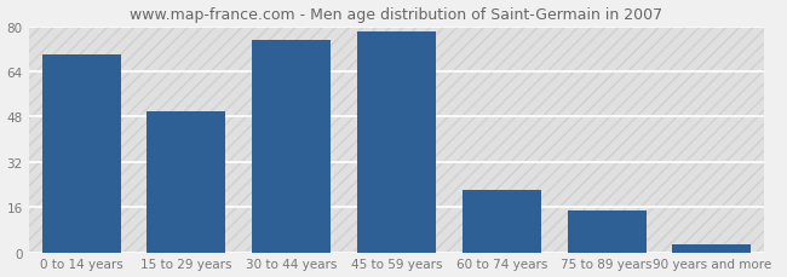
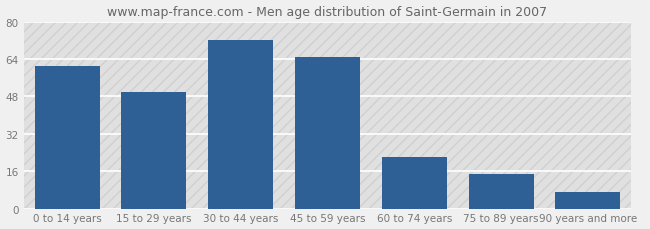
0 to 14 years: 70 -> 61
30 to 44 years: 75 -> 72
45 to 59 years: 78 -> 65
90 years and more: 3 -> 7
